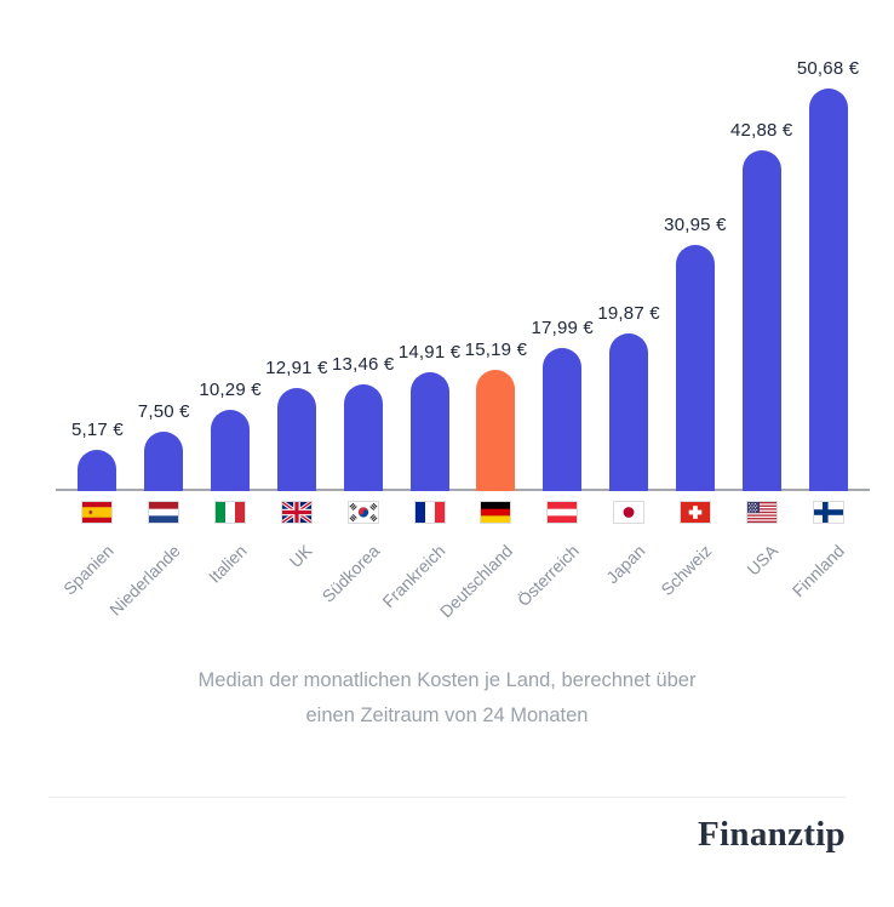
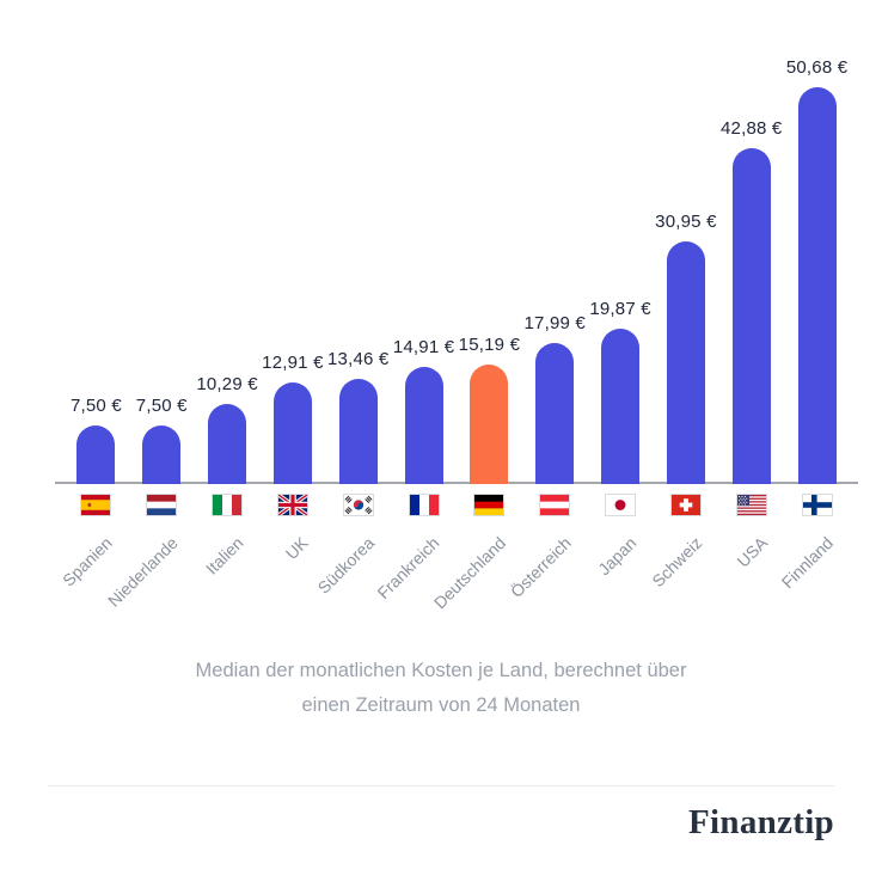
Spanien: 5,17 -> 7,50
